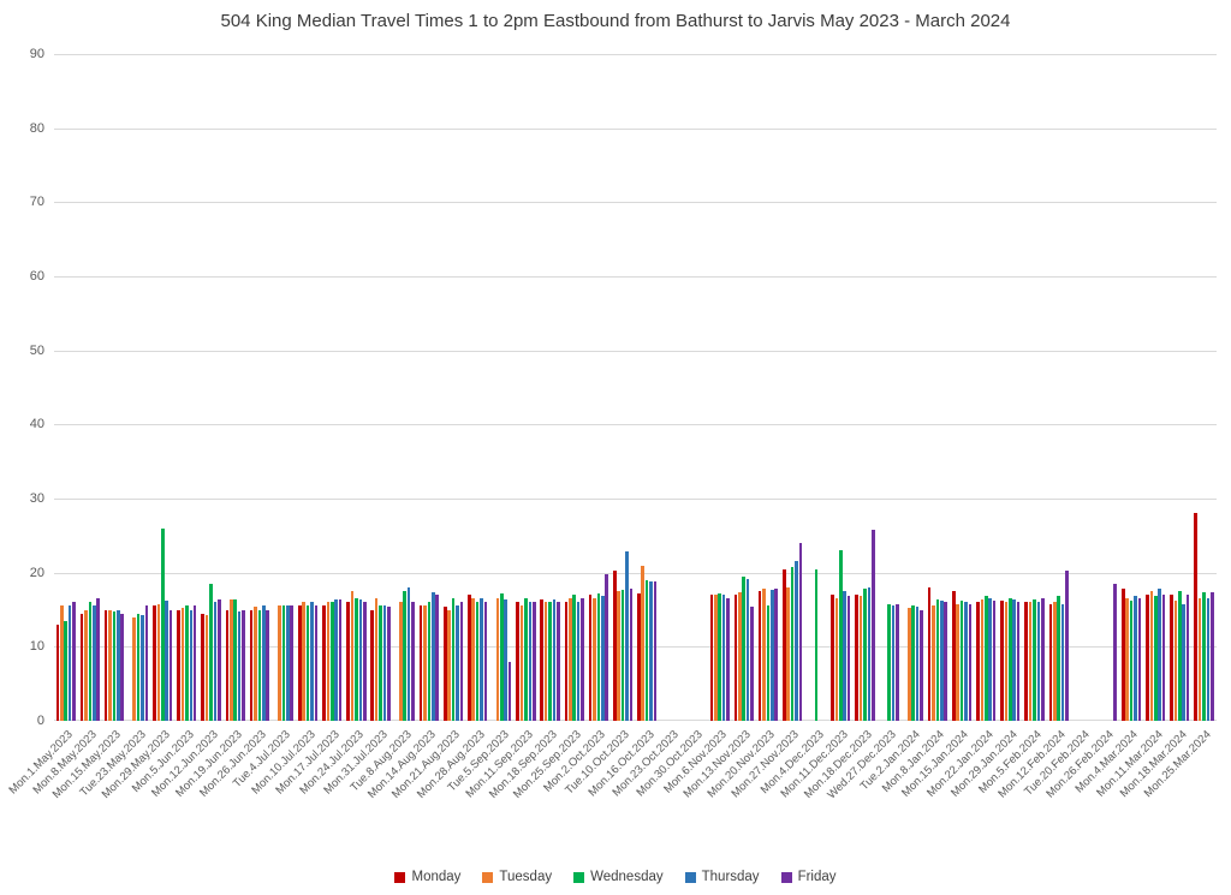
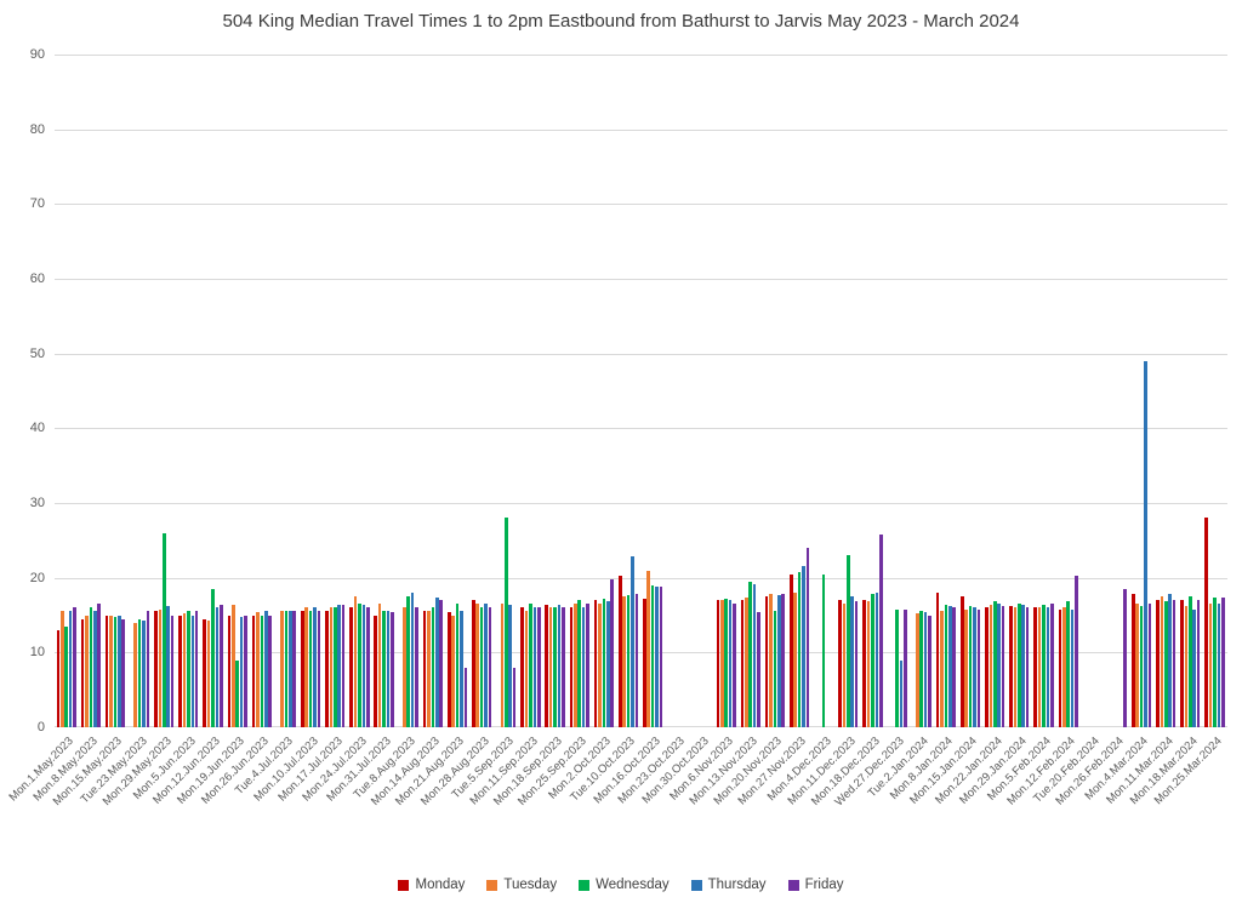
Wednesday/Mon.19.Jun.2023: 16 -> 9
Friday/Mon.21.Aug.2023: 16 -> 8
Wednesday/Tue.5.Sep.2023: 17 -> 28
Thursday/Wed.27.Dec.2023: 16 -> 9
Thursday/Mon.4.Mar.2024: 17 -> 49
